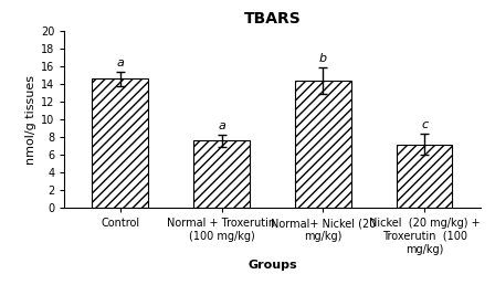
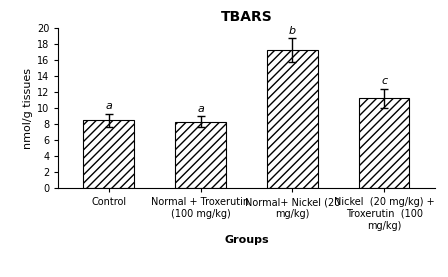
Control: 14.6 -> 8.5
Normal + Troxerutin (100 mg/kg): 7.6 -> 8.3
Normal+ Nickel (20 mg/kg): 14.4 -> 17.2
Nickel (20 mg/kg) + Troxerutin (100 mg/kg): 7.2 -> 11.2
